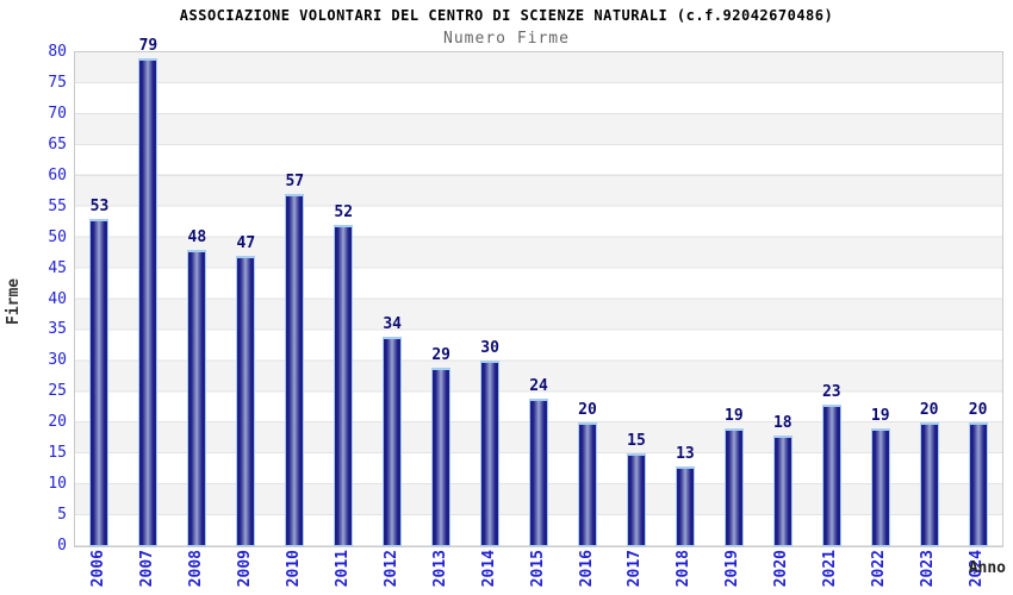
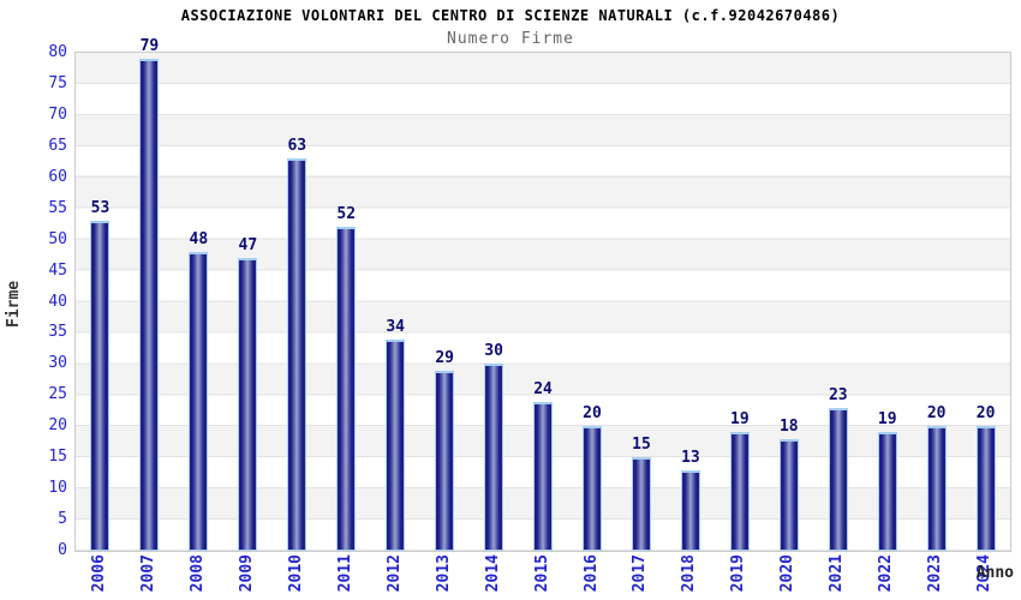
2010: 57 -> 63
